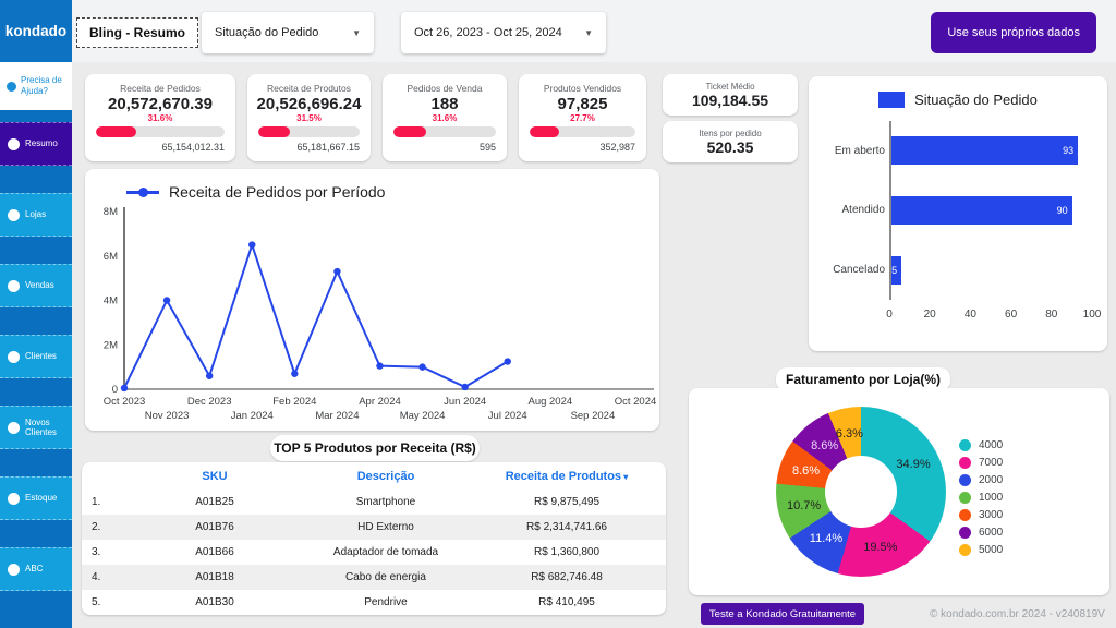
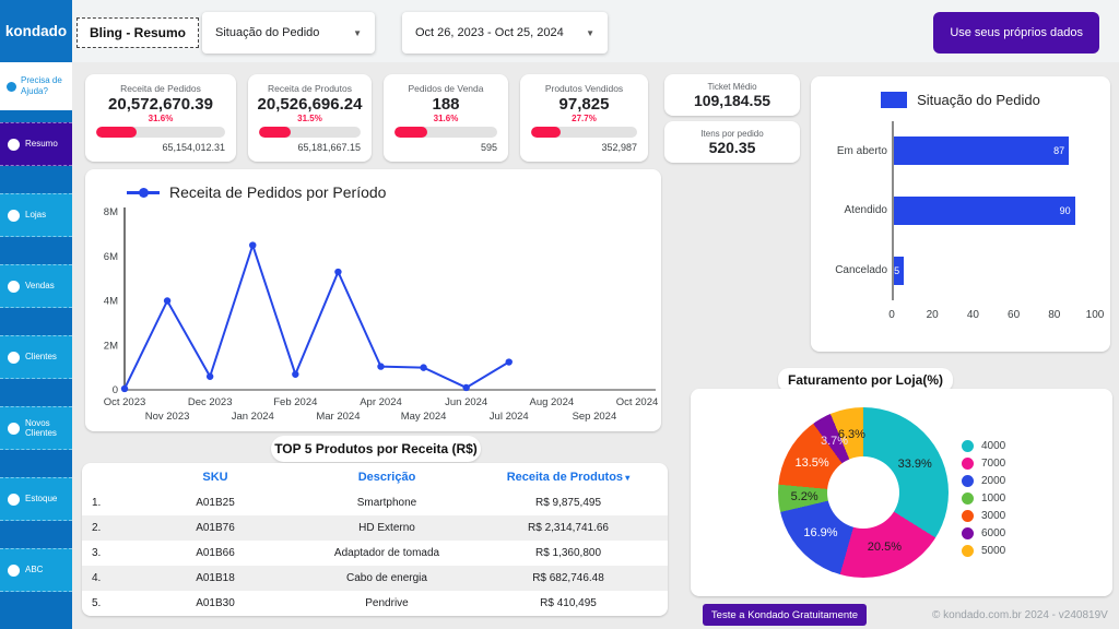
Situação do Pedido/Em aberto: 93 -> 87
Faturamento por Loja(%)/4000: 34.9% -> 33.9%
Faturamento por Loja(%)/7000: 19.5% -> 20.5%
Faturamento por Loja(%)/2000: 11.4% -> 16.9%
Faturamento por Loja(%)/1000: 10.7% -> 5.2%
Faturamento por Loja(%)/3000: 8.6% -> 13.5%
Faturamento por Loja(%)/6000: 8.6% -> 3.7%
